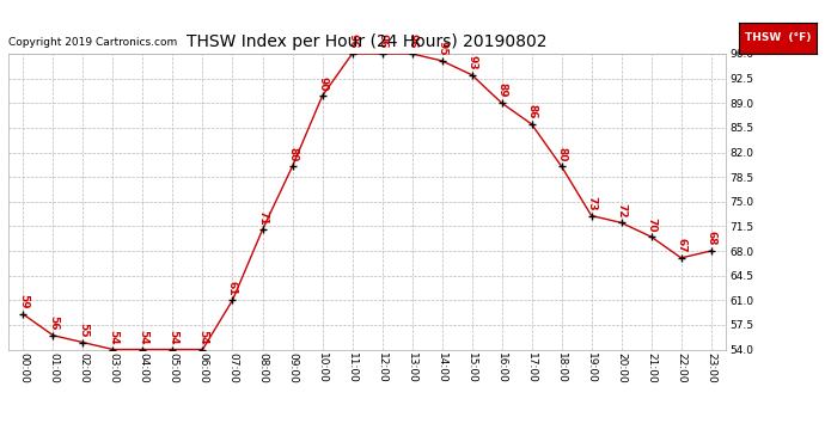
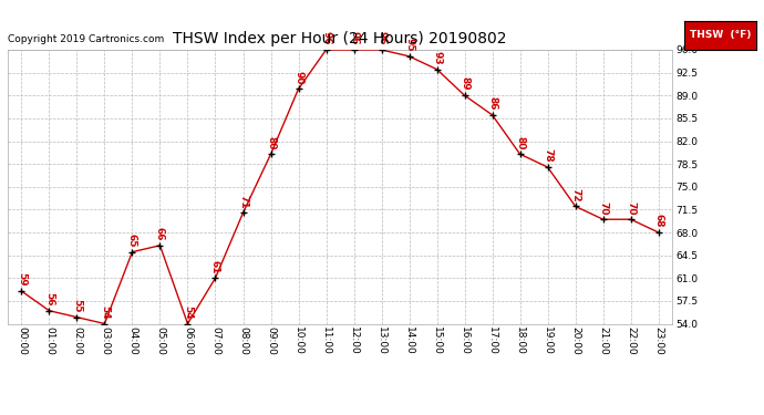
04:00: 54 -> 65
05:00: 54 -> 66
19:00: 73 -> 78
22:00: 67 -> 70
